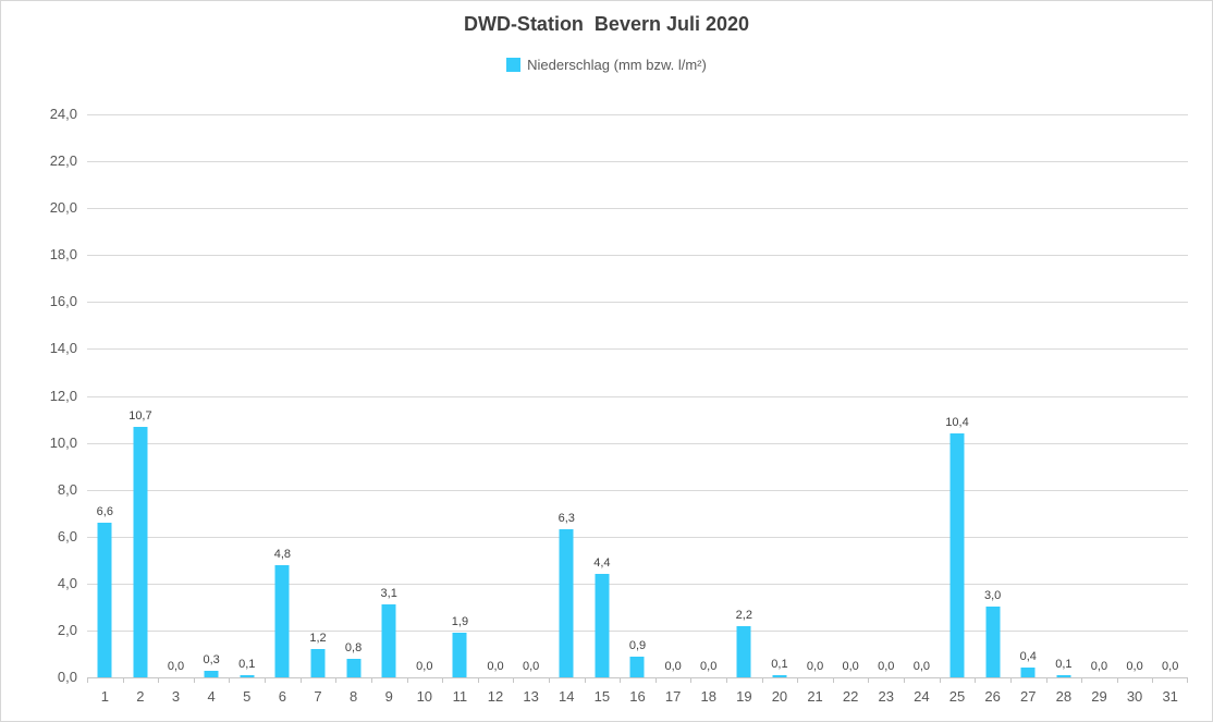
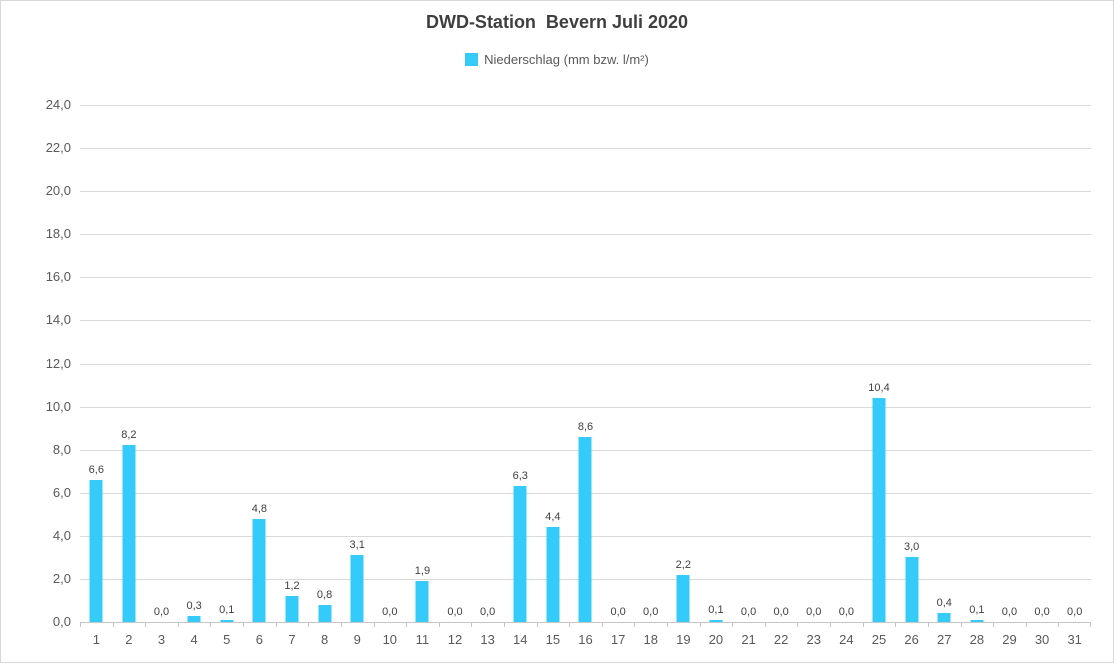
2: 10,7 -> 8,2
16: 0,9 -> 8,6
